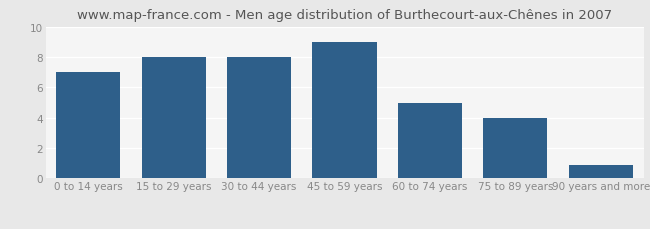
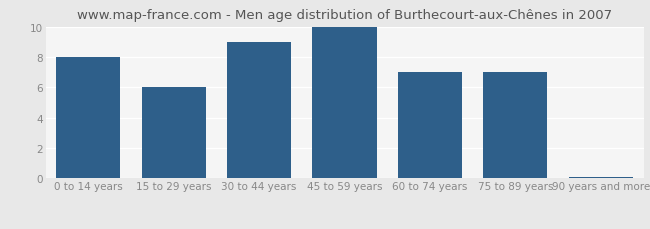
0 to 14 years: 7.0 -> 8.0
15 to 29 years: 8.0 -> 6.0
30 to 44 years: 8.0 -> 9.0
45 to 59 years: 9.0 -> 10.0
60 to 74 years: 5.0 -> 7.0
75 to 89 years: 4.0 -> 7.0
90 years and more: 0.9 -> 0.1
